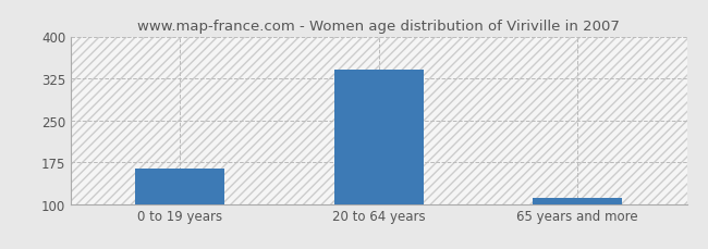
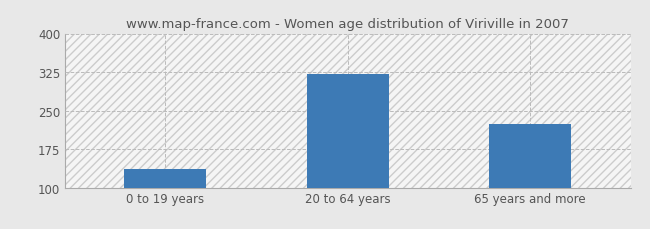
0 to 19 years: 163 -> 136
20 to 64 years: 340 -> 322
65 years and more: 110 -> 224
